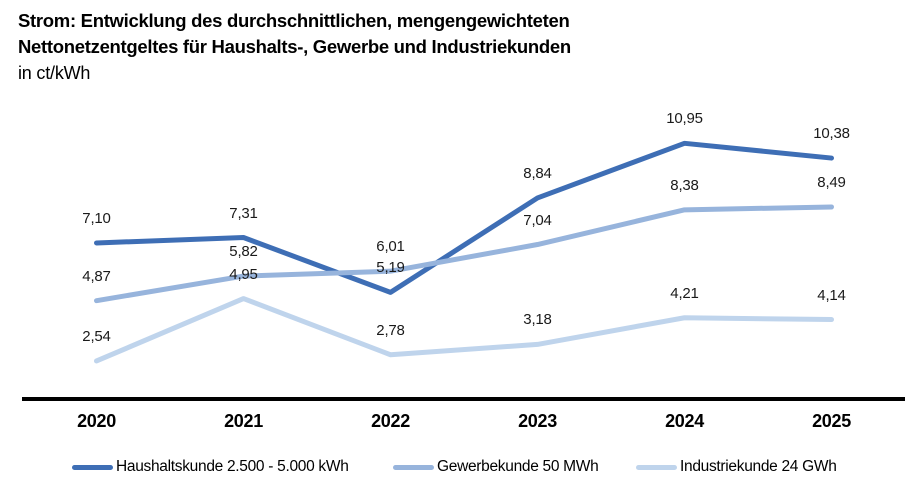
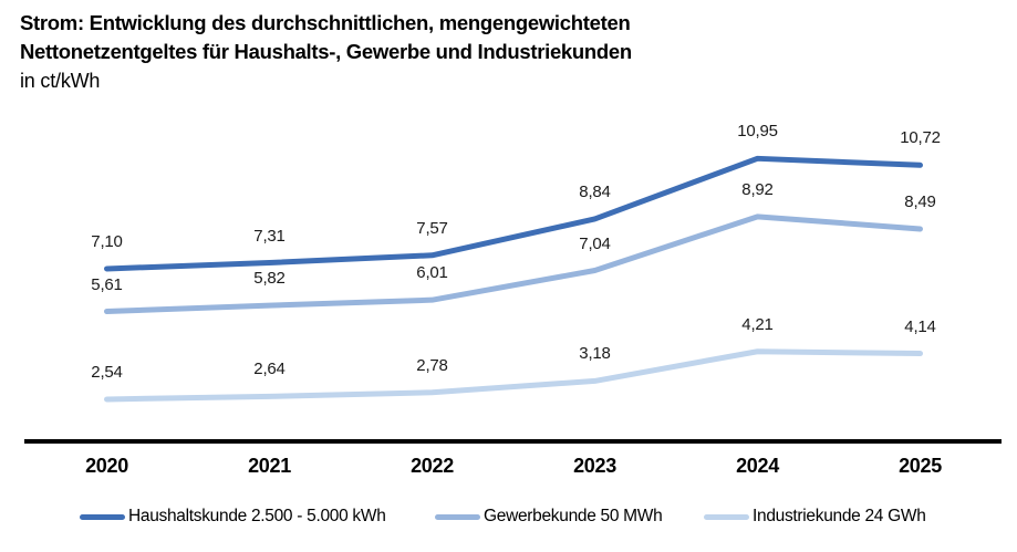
Gewerbekunde 50 MWh/2020: 4,87 -> 5,61
Industriekunde 24 GWh/2021: 4,95 -> 2,64
Haushaltskunde 2.500 - 5.000 kWh/2022: 5,19 -> 7,57
Gewerbekunde 50 MWh/2024: 8,38 -> 8,92
Haushaltskunde 2.500 - 5.000 kWh/2025: 10,38 -> 10,72
